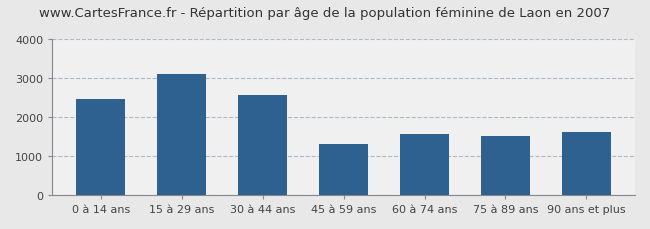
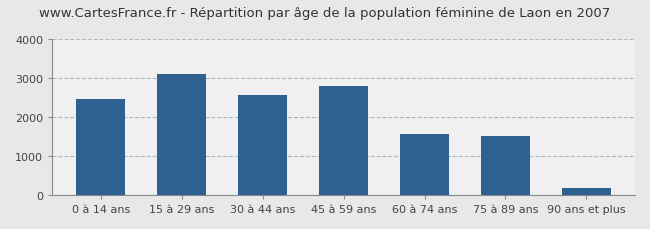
45 à 59 ans: 1300 -> 2800
90 ans et plus: 1600 -> 180
